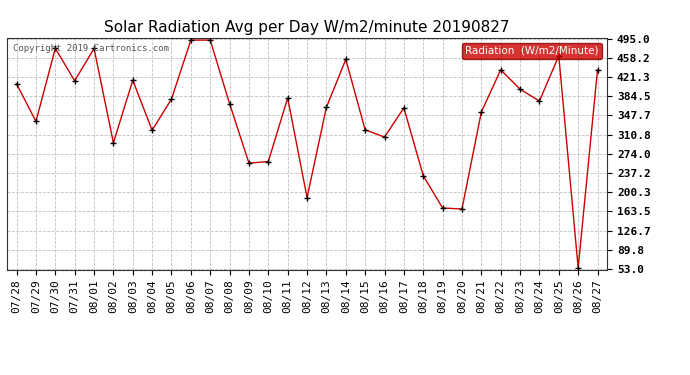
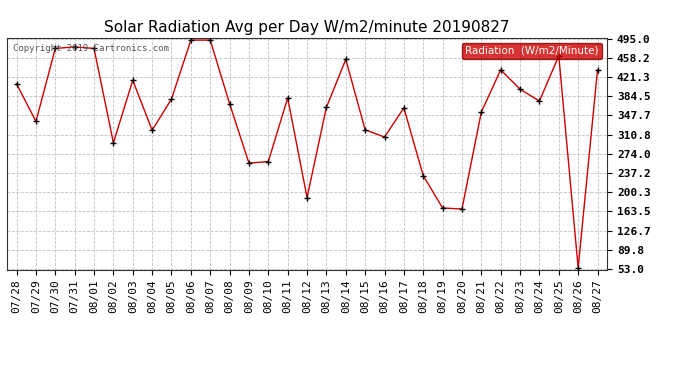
07/31: 414 -> 479
